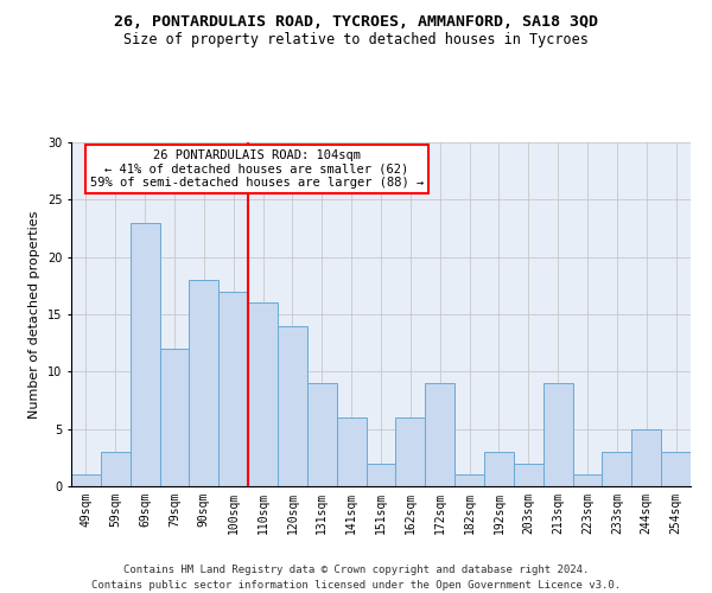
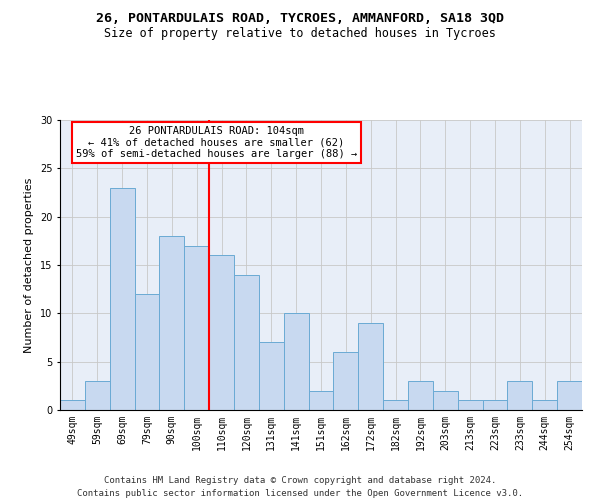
131sqm: 9 -> 7
141sqm: 6 -> 10
213sqm: 9 -> 1
244sqm: 5 -> 1
